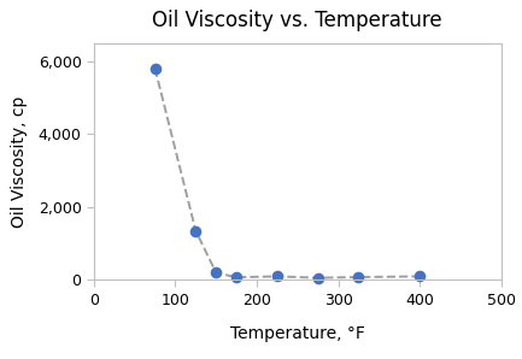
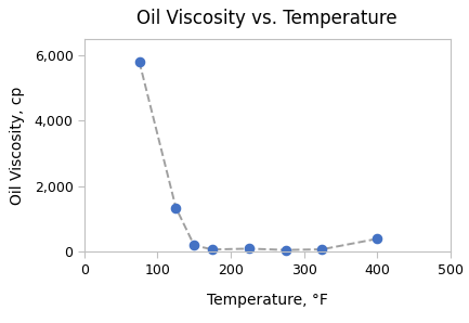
400: 100 -> 400
